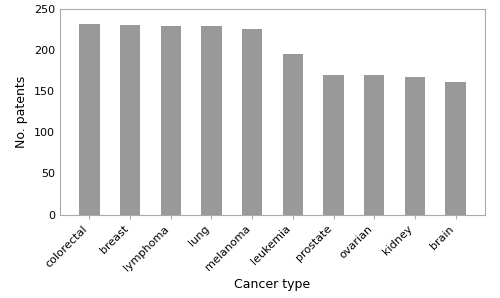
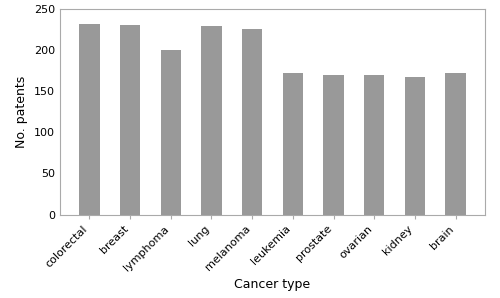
lymphoma: 229 -> 200
leukemia: 195 -> 172
brain: 161 -> 172
